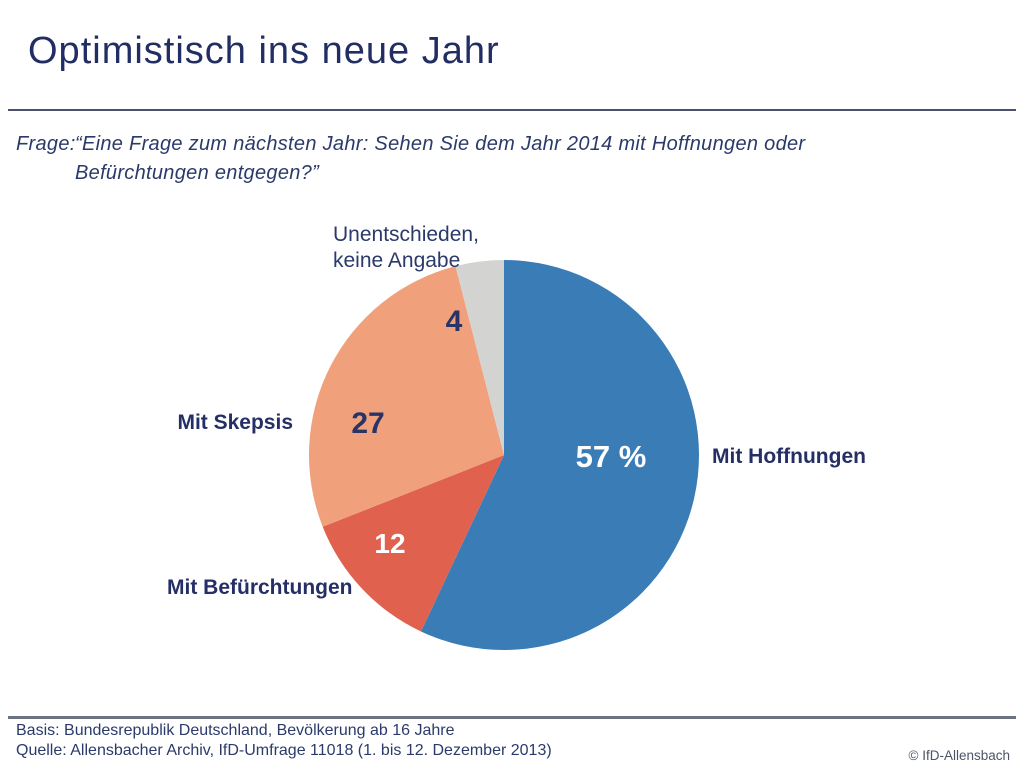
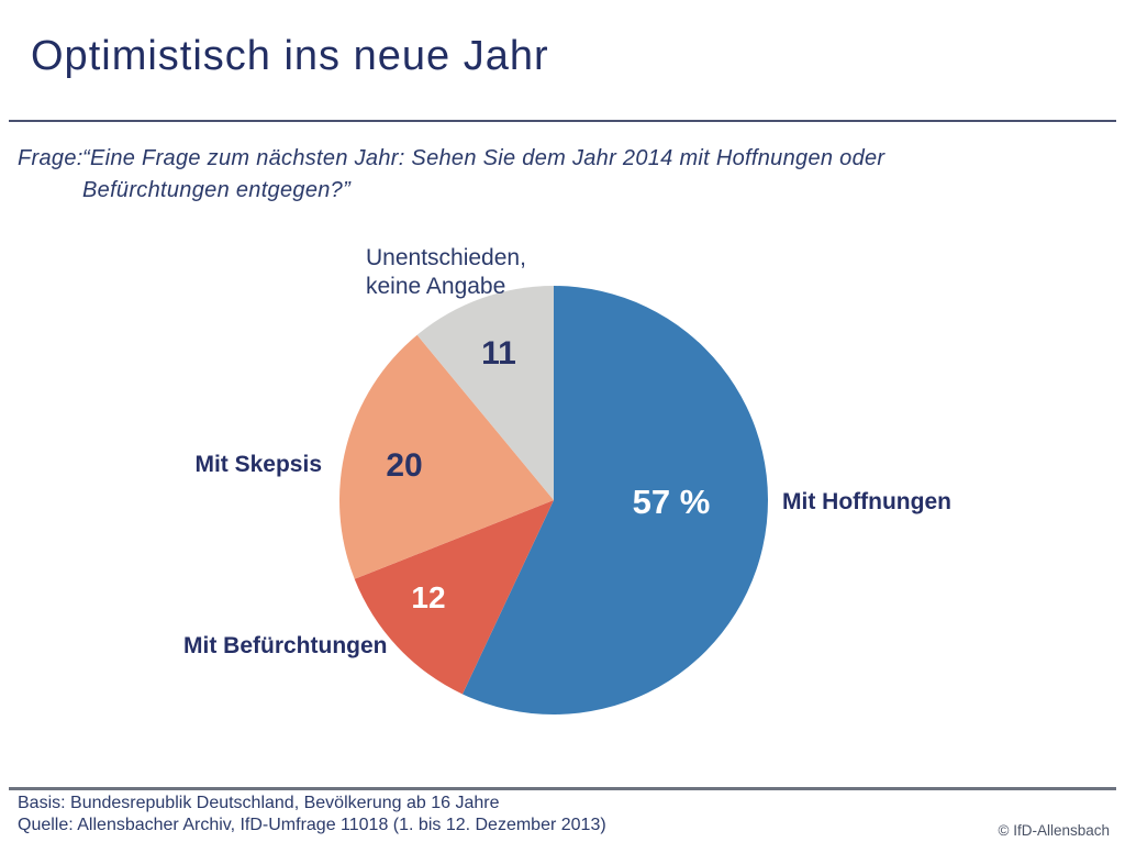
Mit Skepsis: 27 -> 20
Unentschieden, keine Angabe: 4 -> 11
